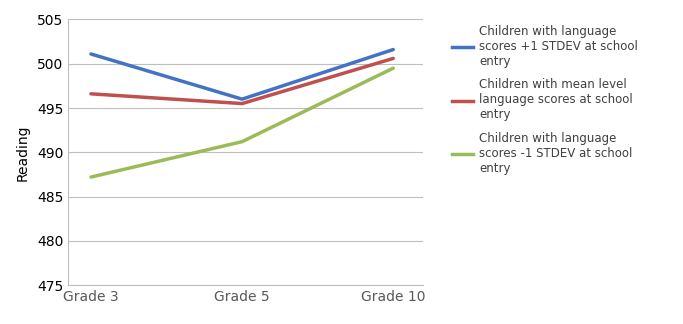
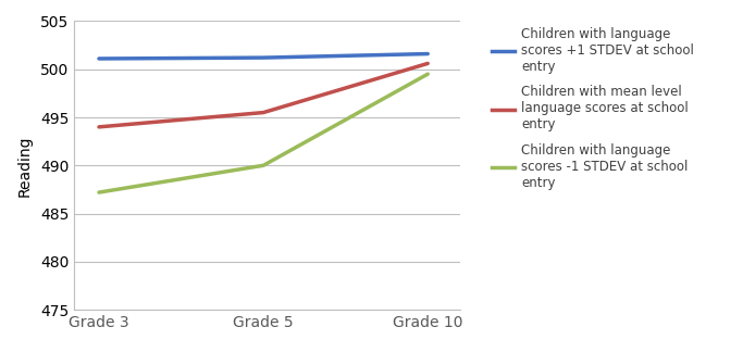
Children with mean level language scores at school entry/Grade 3: 496.6 -> 494.0
Children with language scores +1 STDEV at school entry/Grade 5: 496.0 -> 501.2
Children with language scores -1 STDEV at school entry/Grade 5: 491.2 -> 490.0
